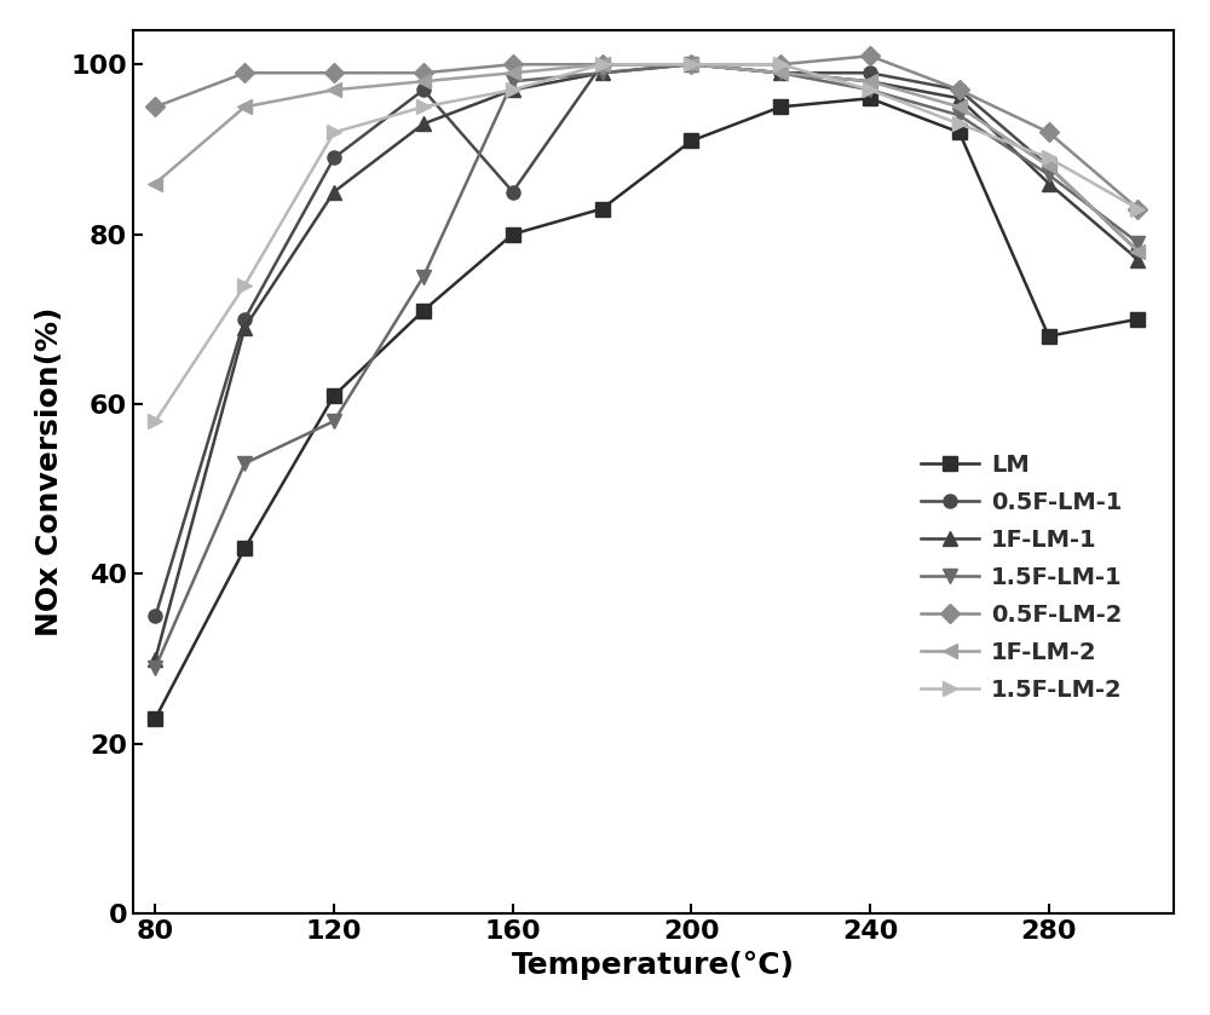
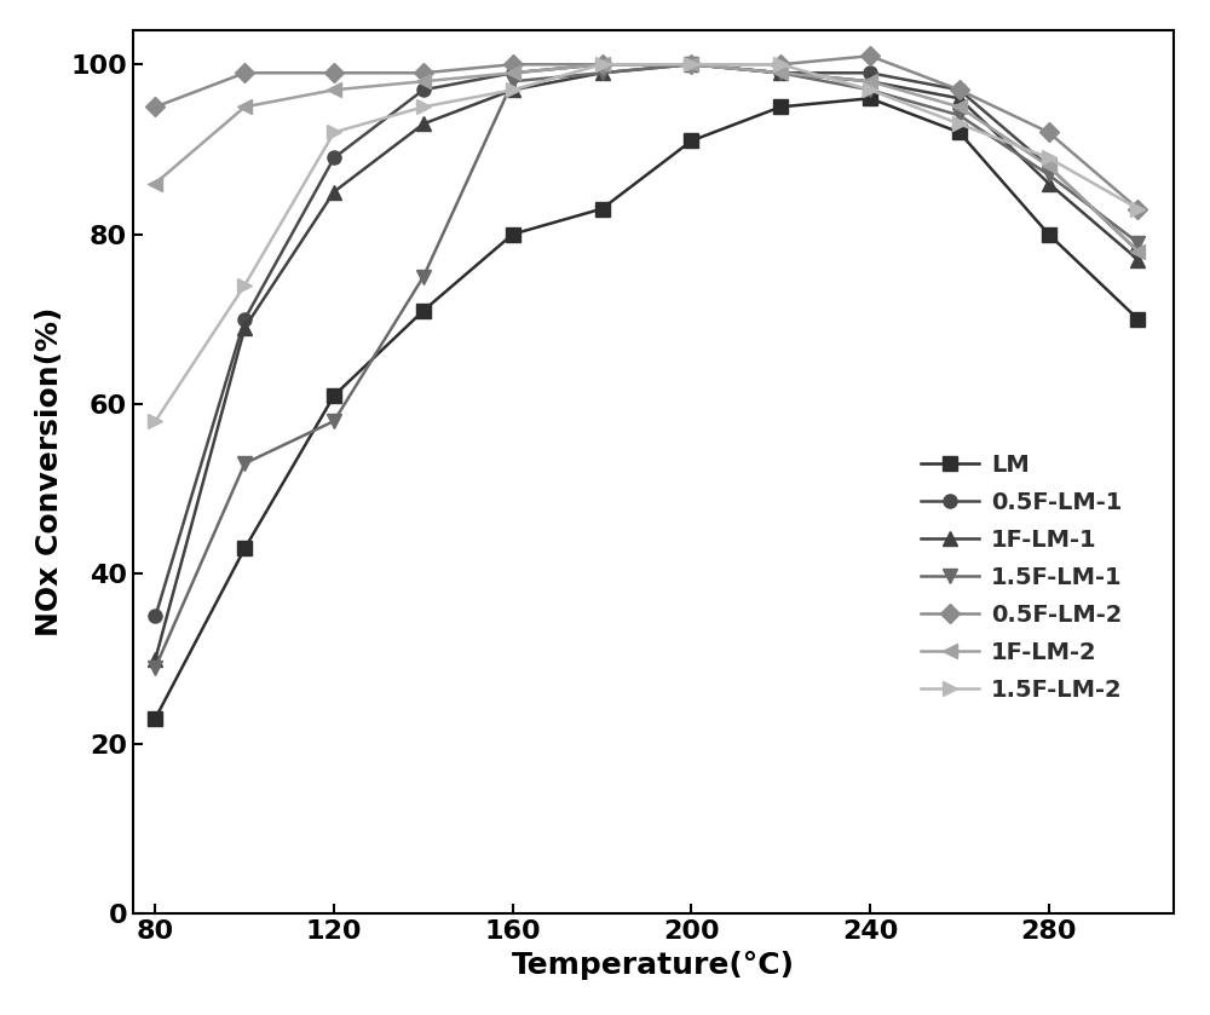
0.5F-LM-1/160: 85 -> 99
LM/280: 68 -> 80
